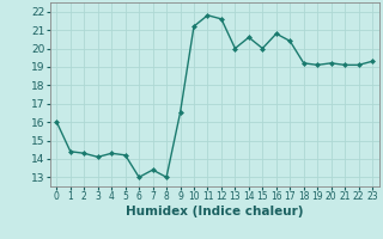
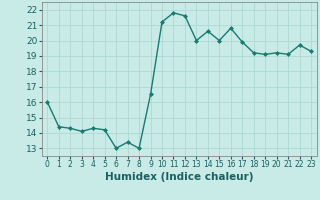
17: 20.4 -> 19.9
22: 19.1 -> 19.7
